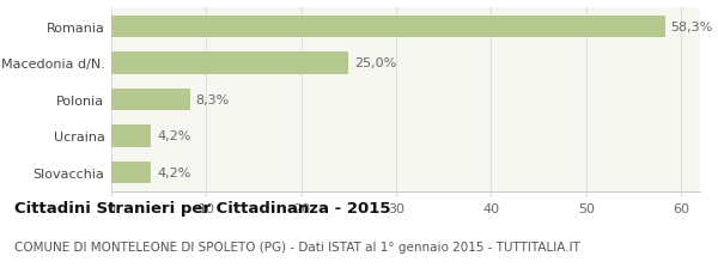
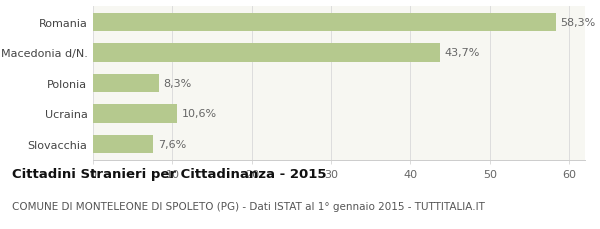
Macedonia d/N.: 25,0% -> 43,7%
Ucraina: 4,2% -> 10,6%
Slovacchia: 4,2% -> 7,6%
